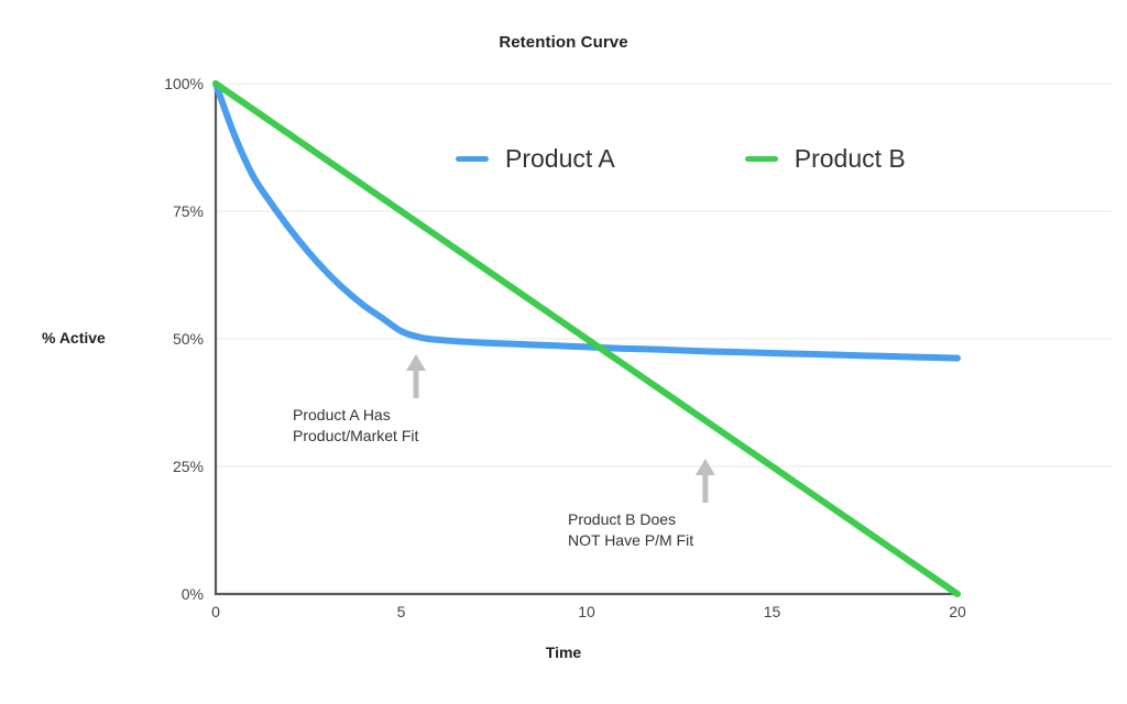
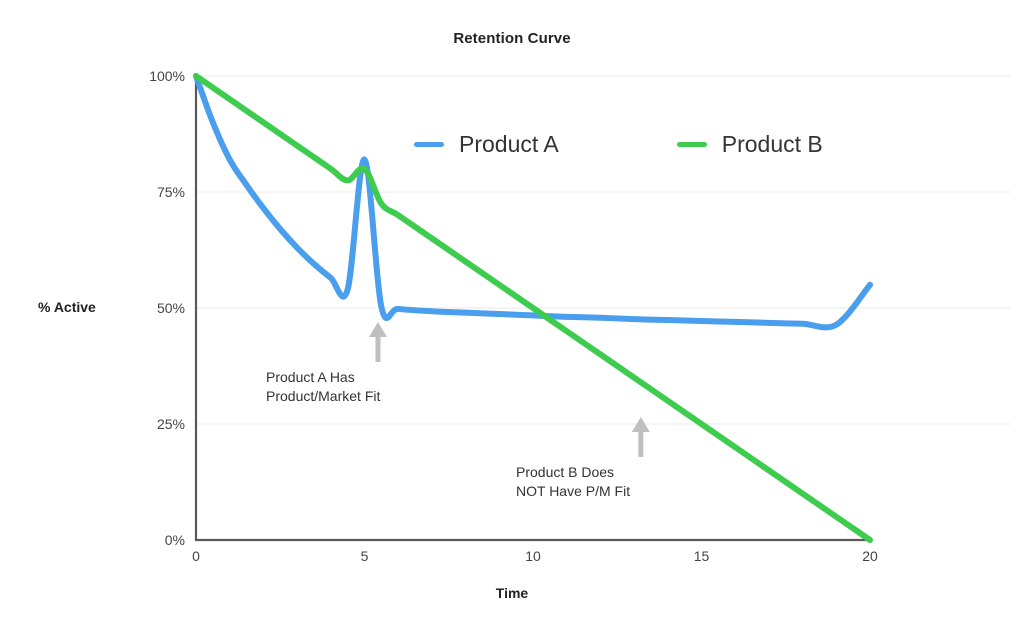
Product A/5: 52% -> 82%
Product B/5: 75% -> 80%
Product A/20: 46% -> 55%
